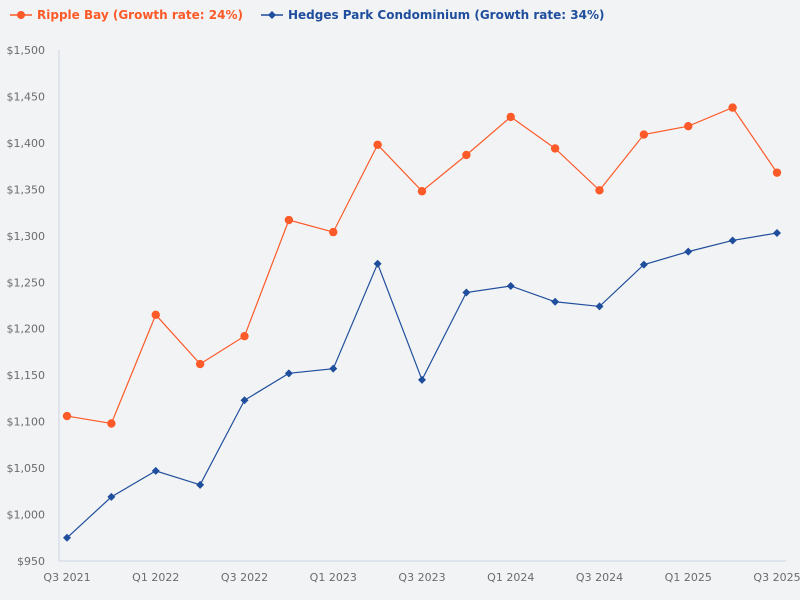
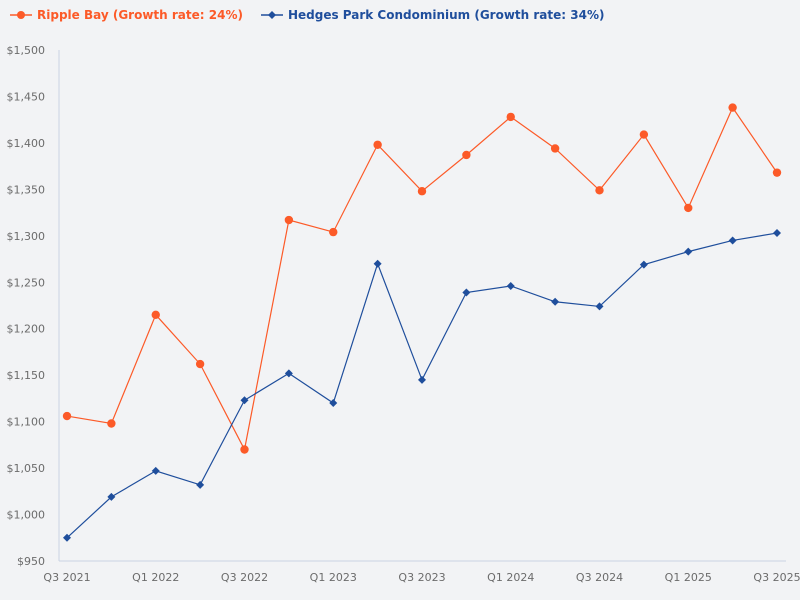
Ripple Bay (Growth rate: 24%)/Q3 2022: $1190 -> $1070
Hedges Park Condominium (Growth rate: 34%)/Q1 2023: $1160 -> $1120
Ripple Bay (Growth rate: 24%)/Q1 2025: $1420 -> $1330
